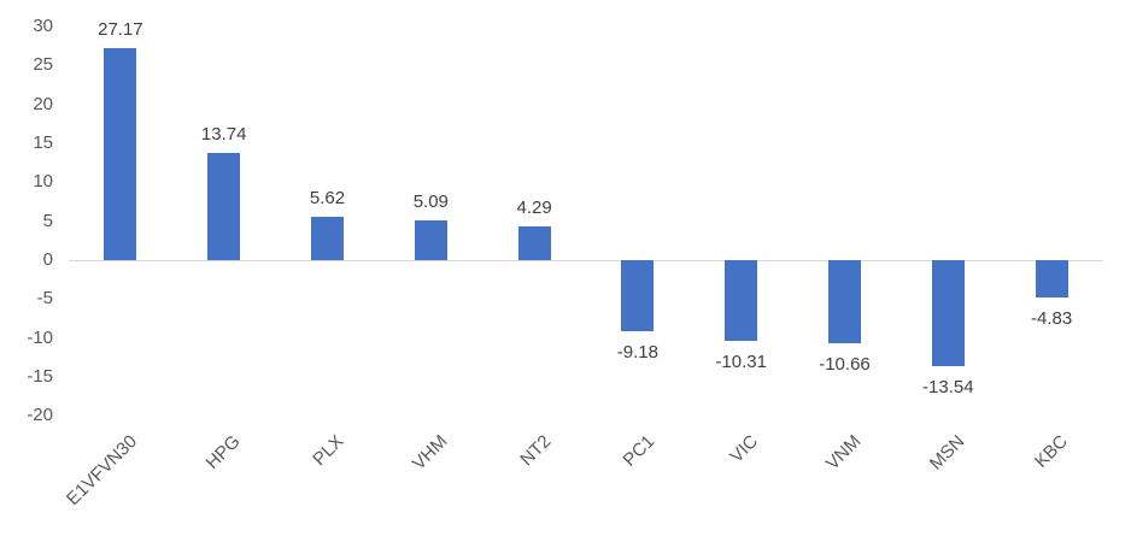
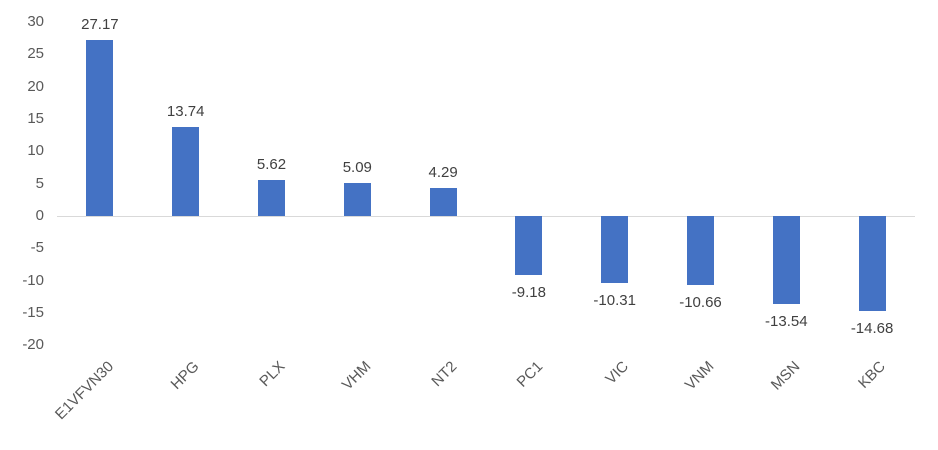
KBC: -4.83 -> -14.68
